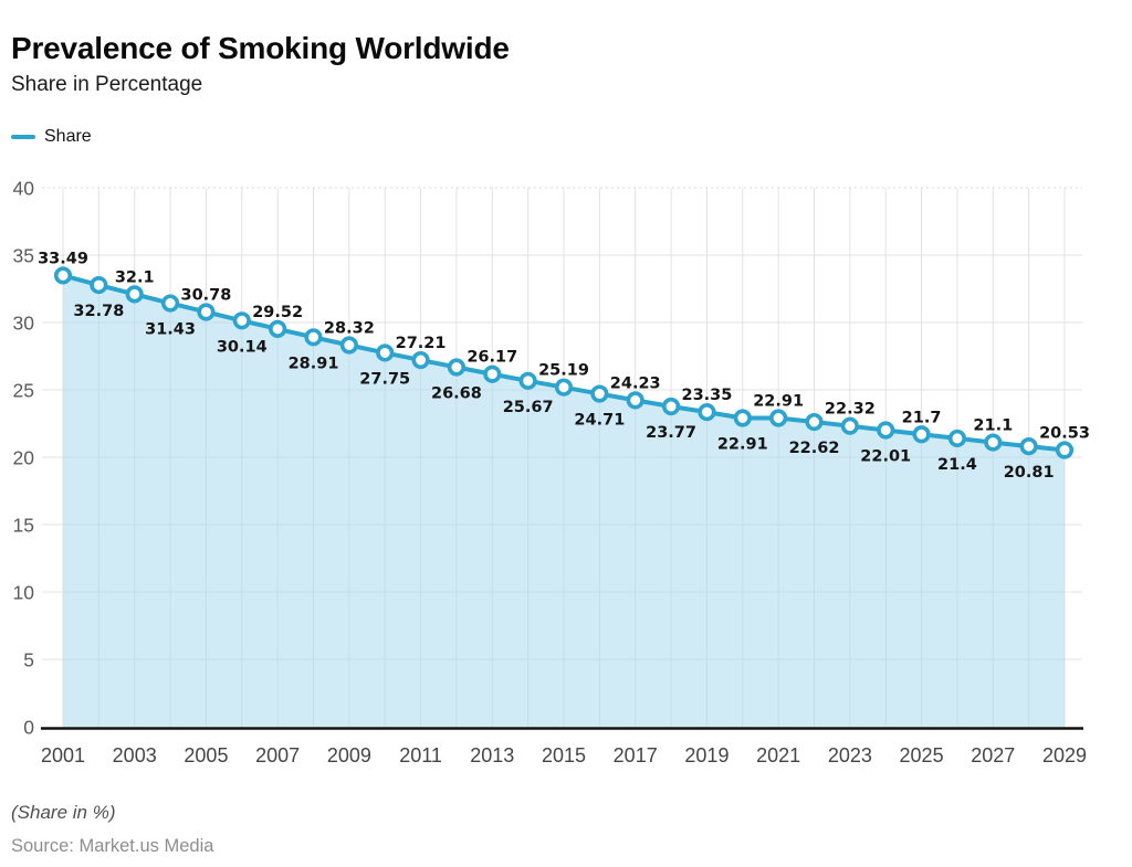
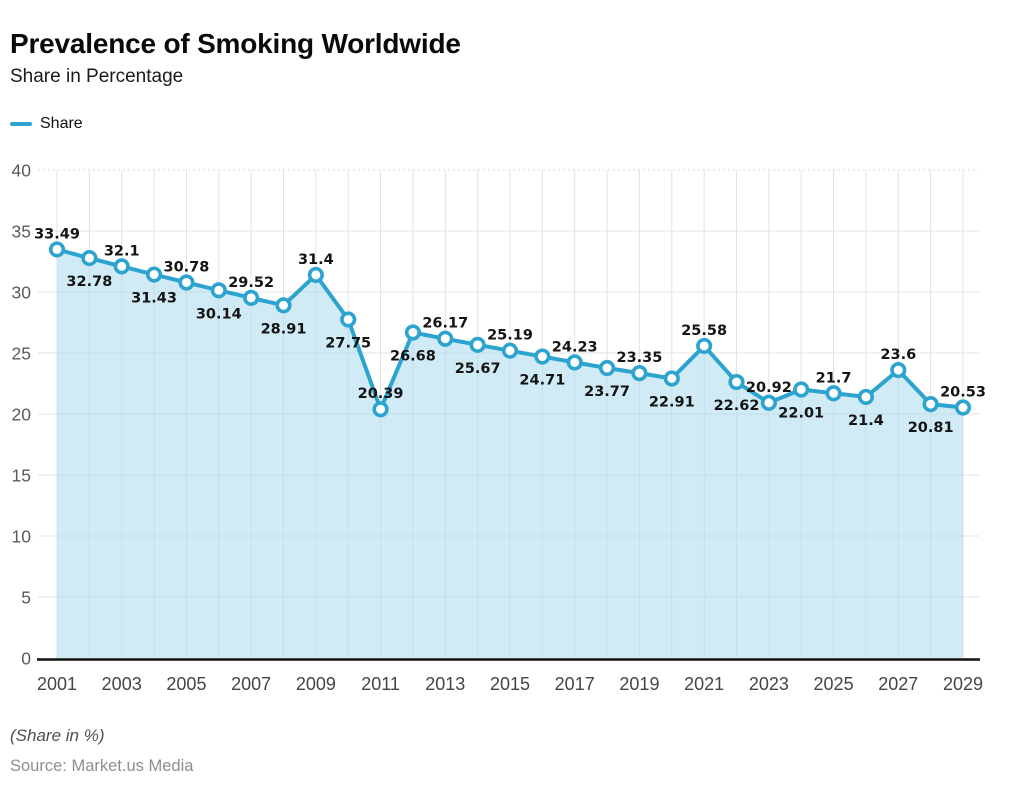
2009: 28.32 -> 31.4
2011: 27.21 -> 20.39
2021: 22.91 -> 25.58
2023: 22.32 -> 20.92
2027: 21.1 -> 23.6
